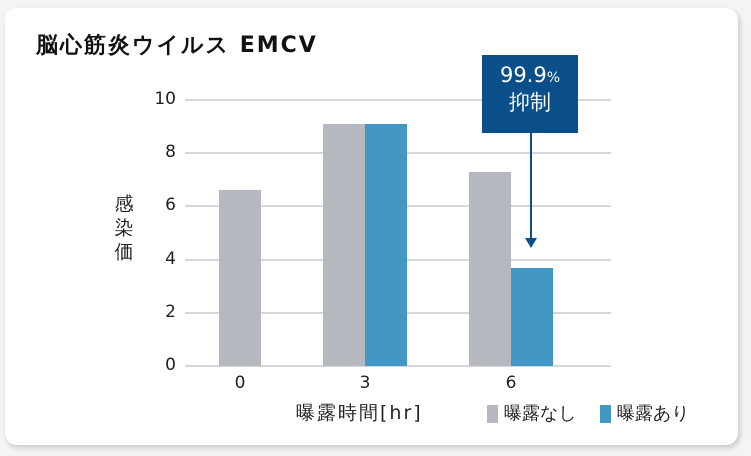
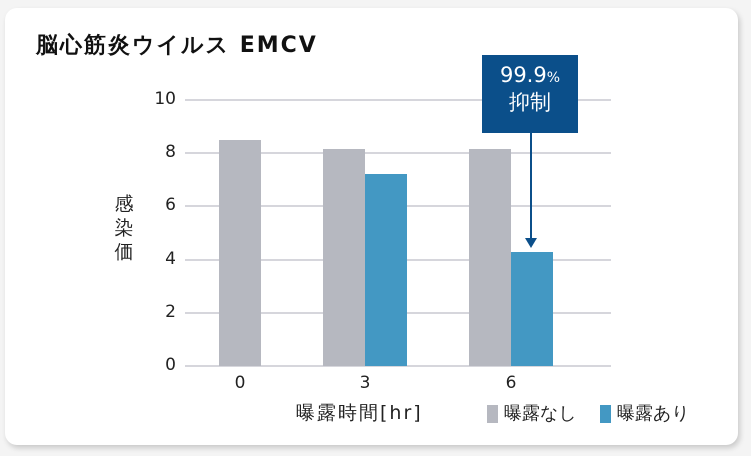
曝露なし/0: 6.6 -> 8.5
曝露なし/3: 9.1 -> 8.2
曝露あり/3: 9.1 -> 7.2
曝露なし/6: 7.3 -> 8.2
曝露あり/6: 3.7 -> 4.3
